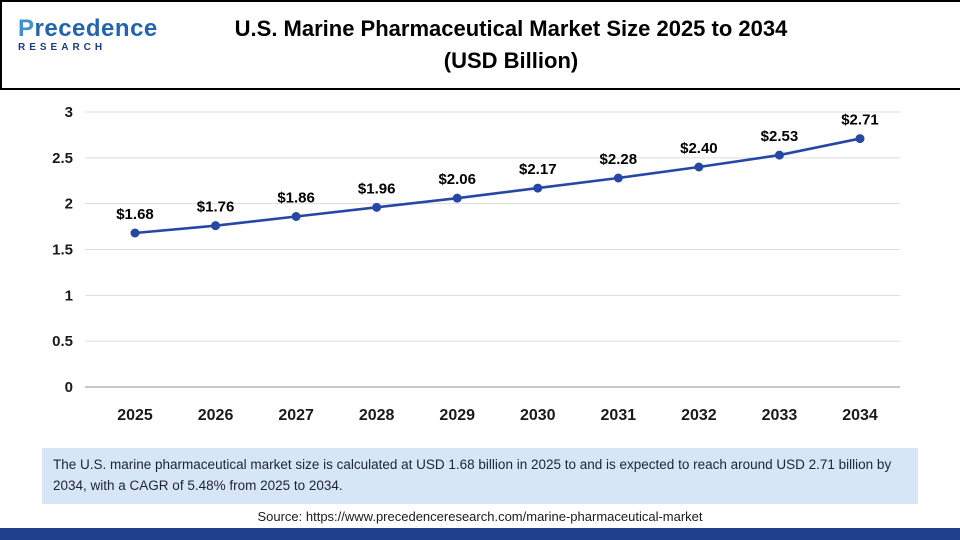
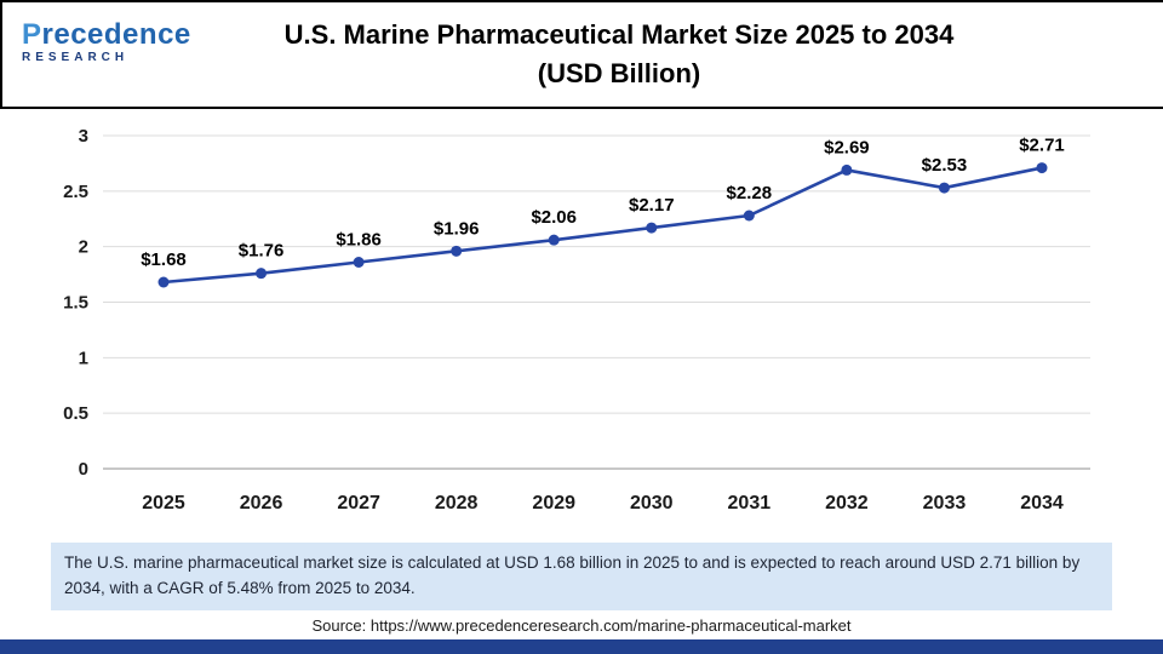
2032: $2.40 -> $2.69
